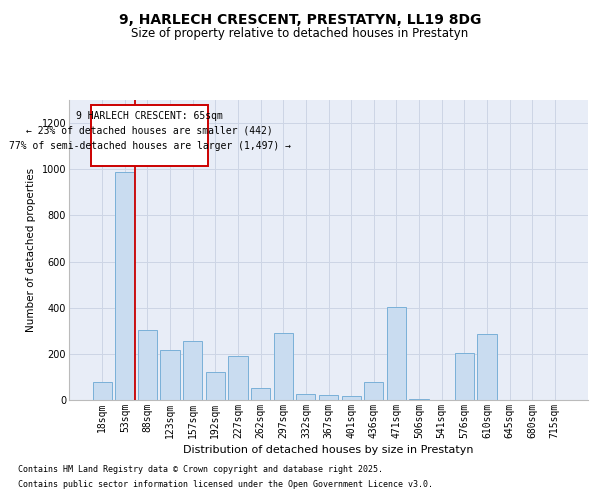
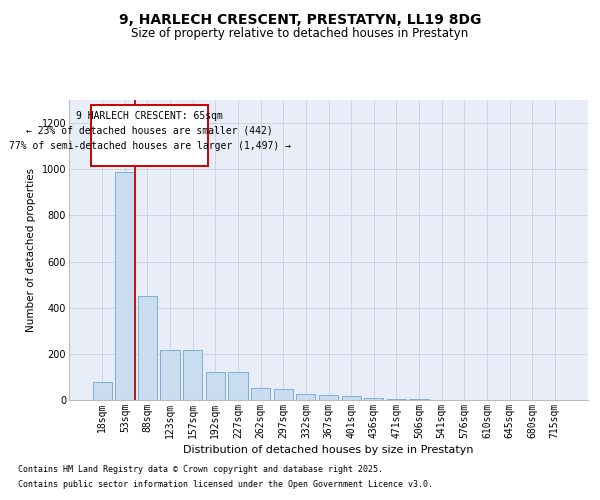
88sqm: 305 -> 450
157sqm: 255 -> 215
227sqm: 190 -> 120
297sqm: 290 -> 48
436sqm: 80 -> 8
471sqm: 405 -> 5
576sqm: 205 -> 1
610sqm: 285 -> 1
